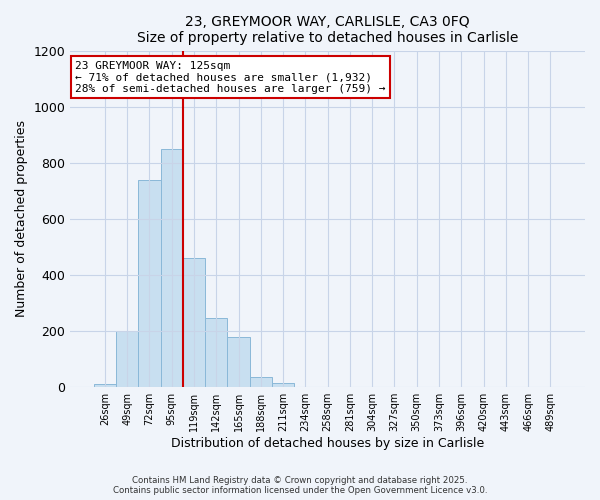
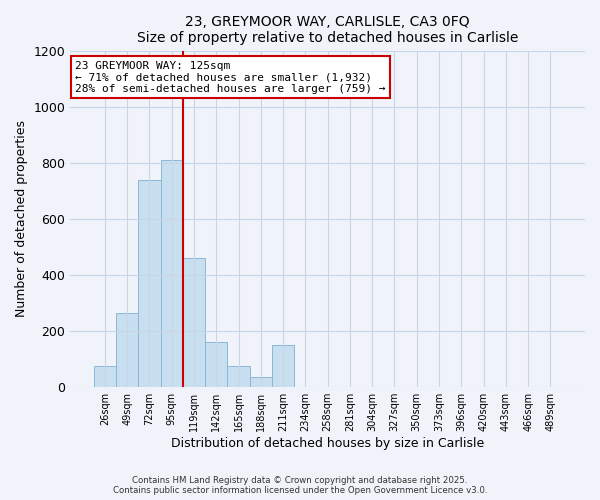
26sqm: 10 -> 75
49sqm: 200 -> 265
95sqm: 850 -> 810
142sqm: 248 -> 160
165sqm: 178 -> 75
211sqm: 15 -> 150
